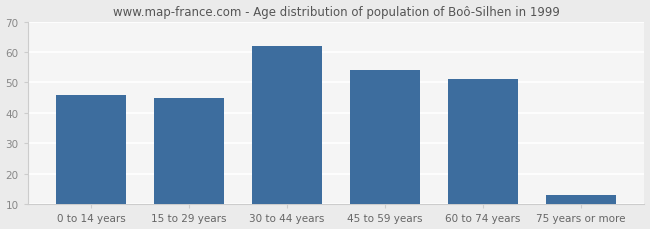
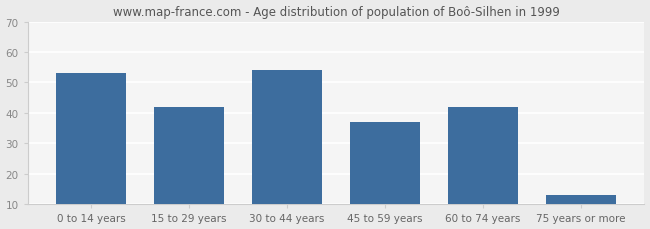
0 to 14 years: 46 -> 53
15 to 29 years: 45 -> 42
30 to 44 years: 62 -> 54
45 to 59 years: 54 -> 37
60 to 74 years: 51 -> 42
